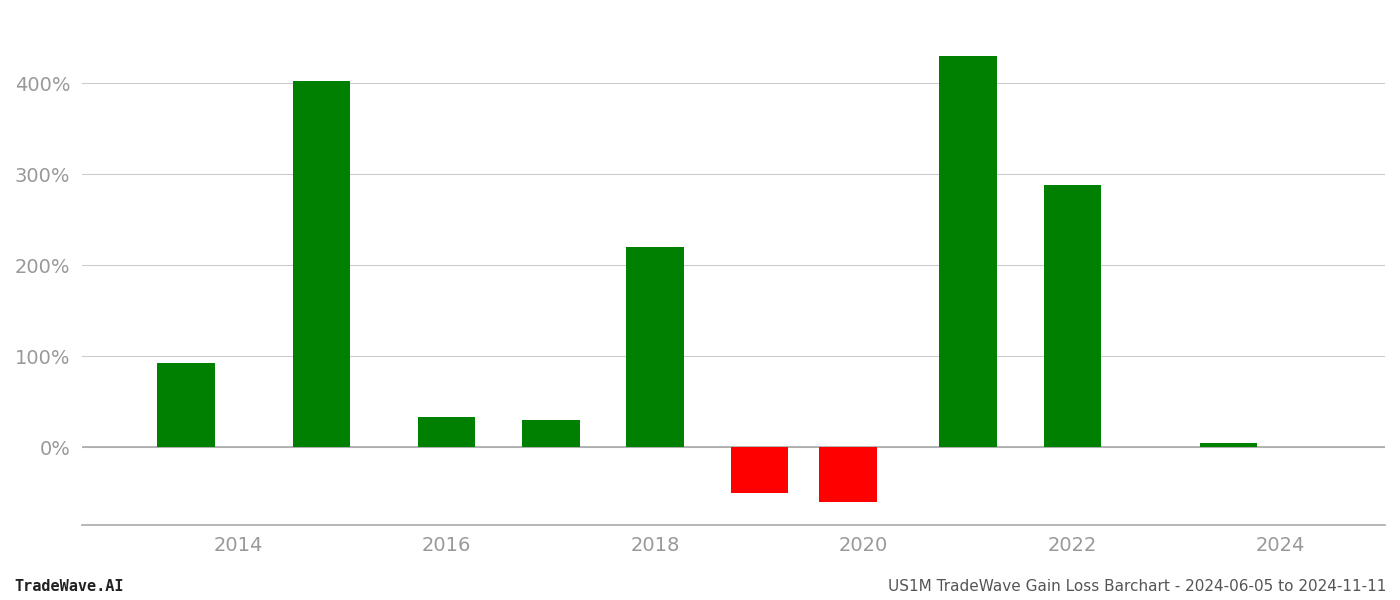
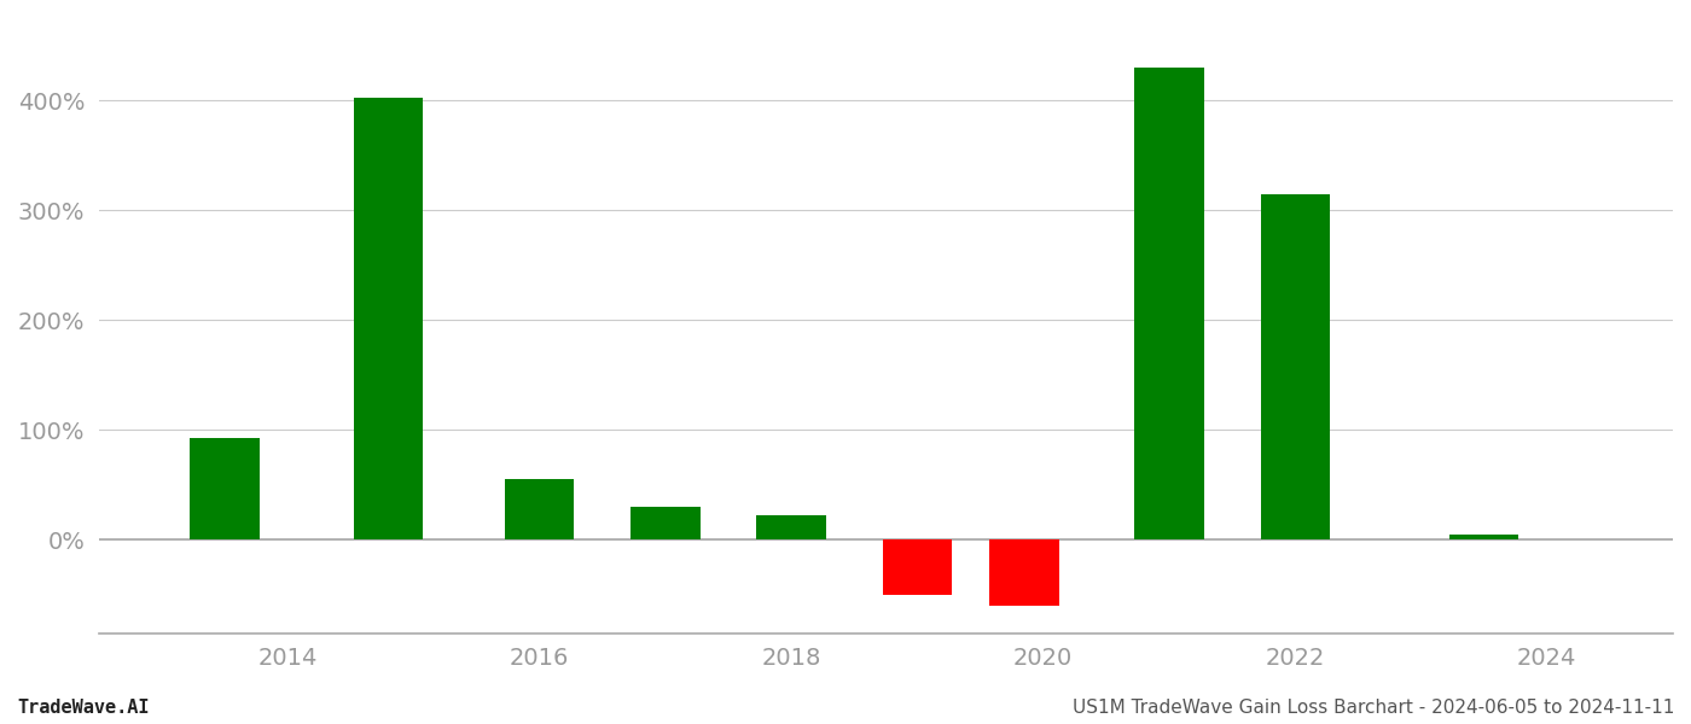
2016: 34% -> 55%
2018: 220% -> 23%
2022: 288% -> 315%
